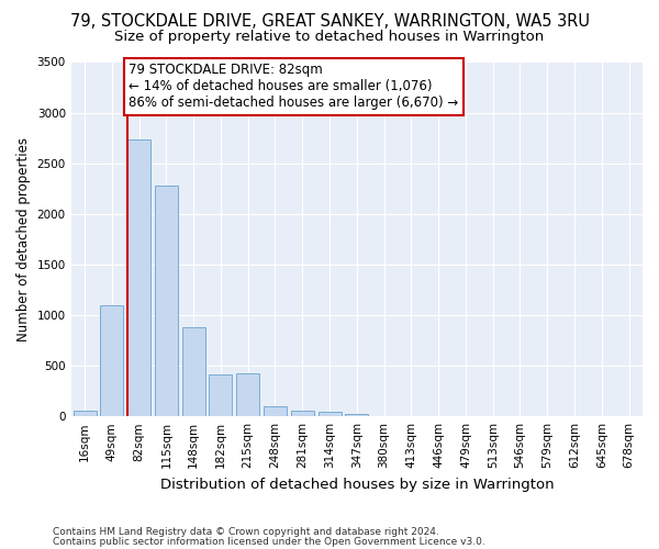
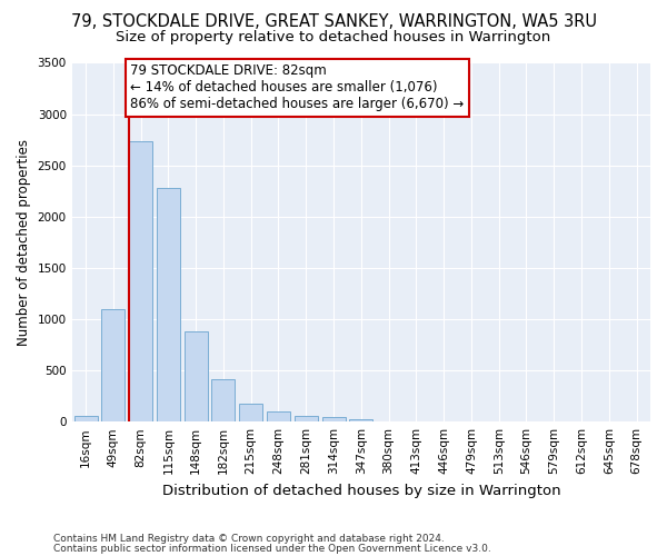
215sqm: 420 -> 180
